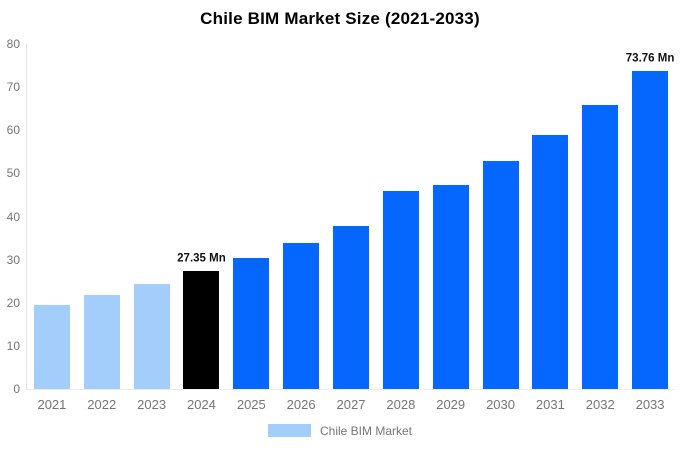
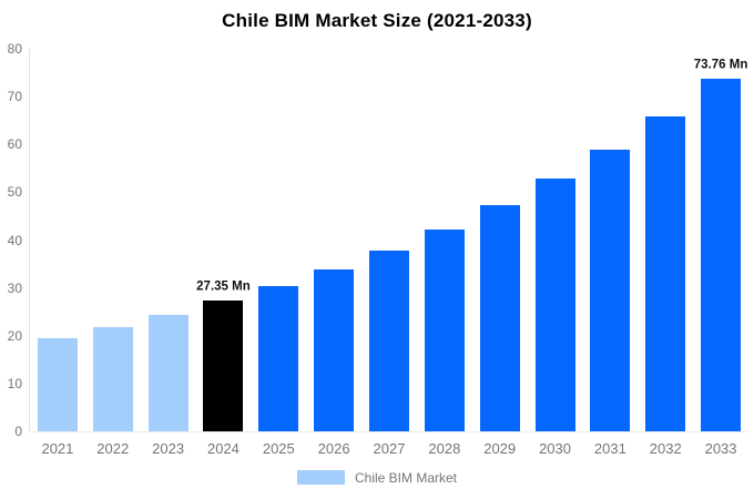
2028: 46 -> 42
